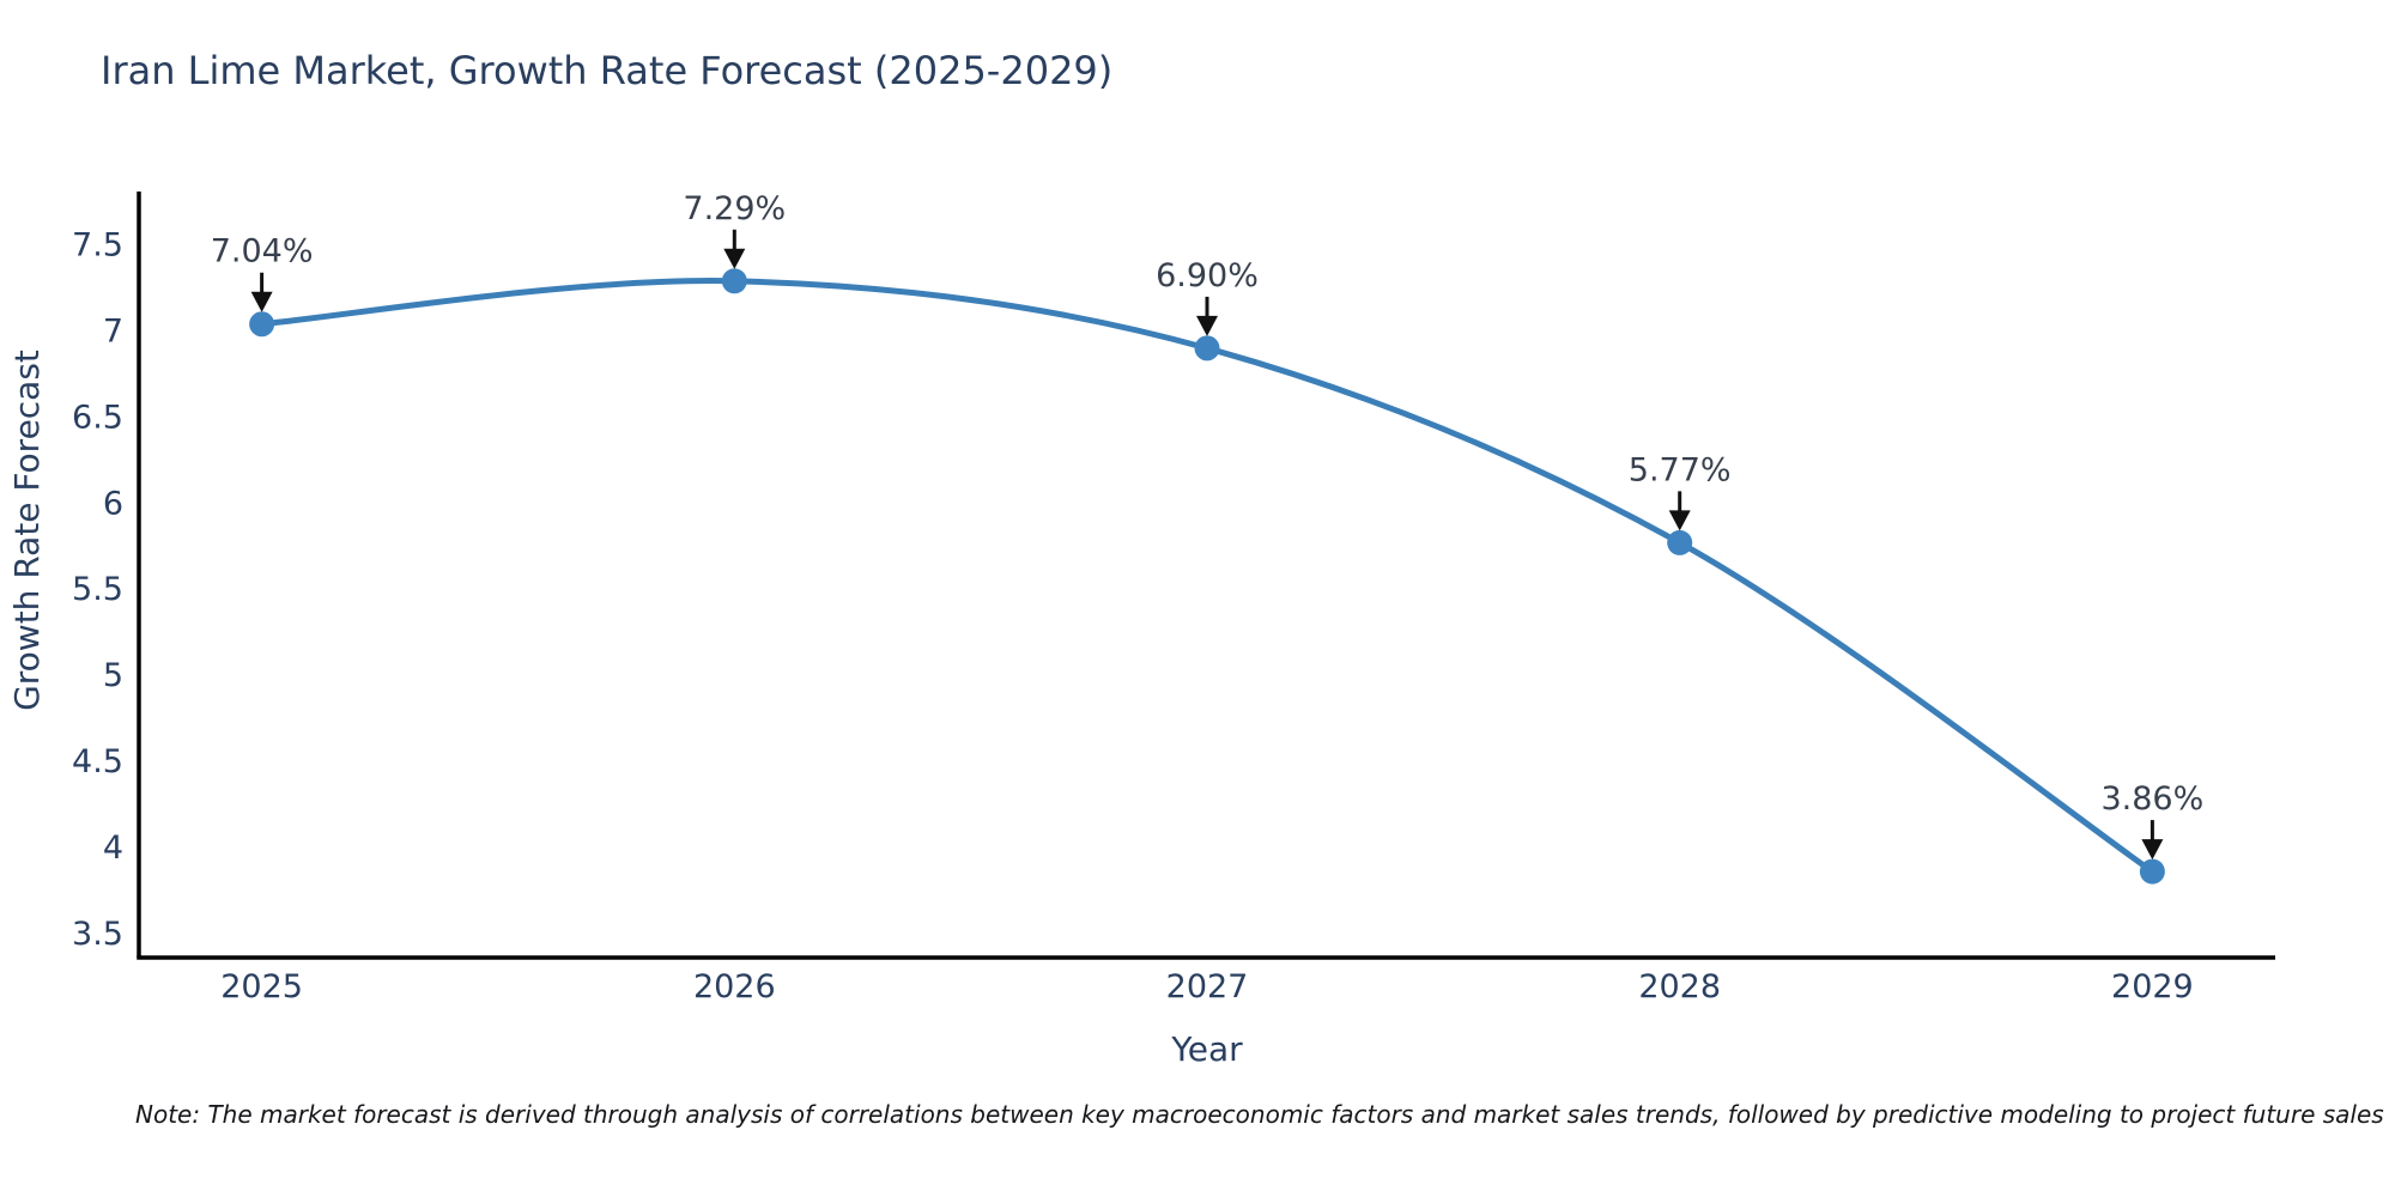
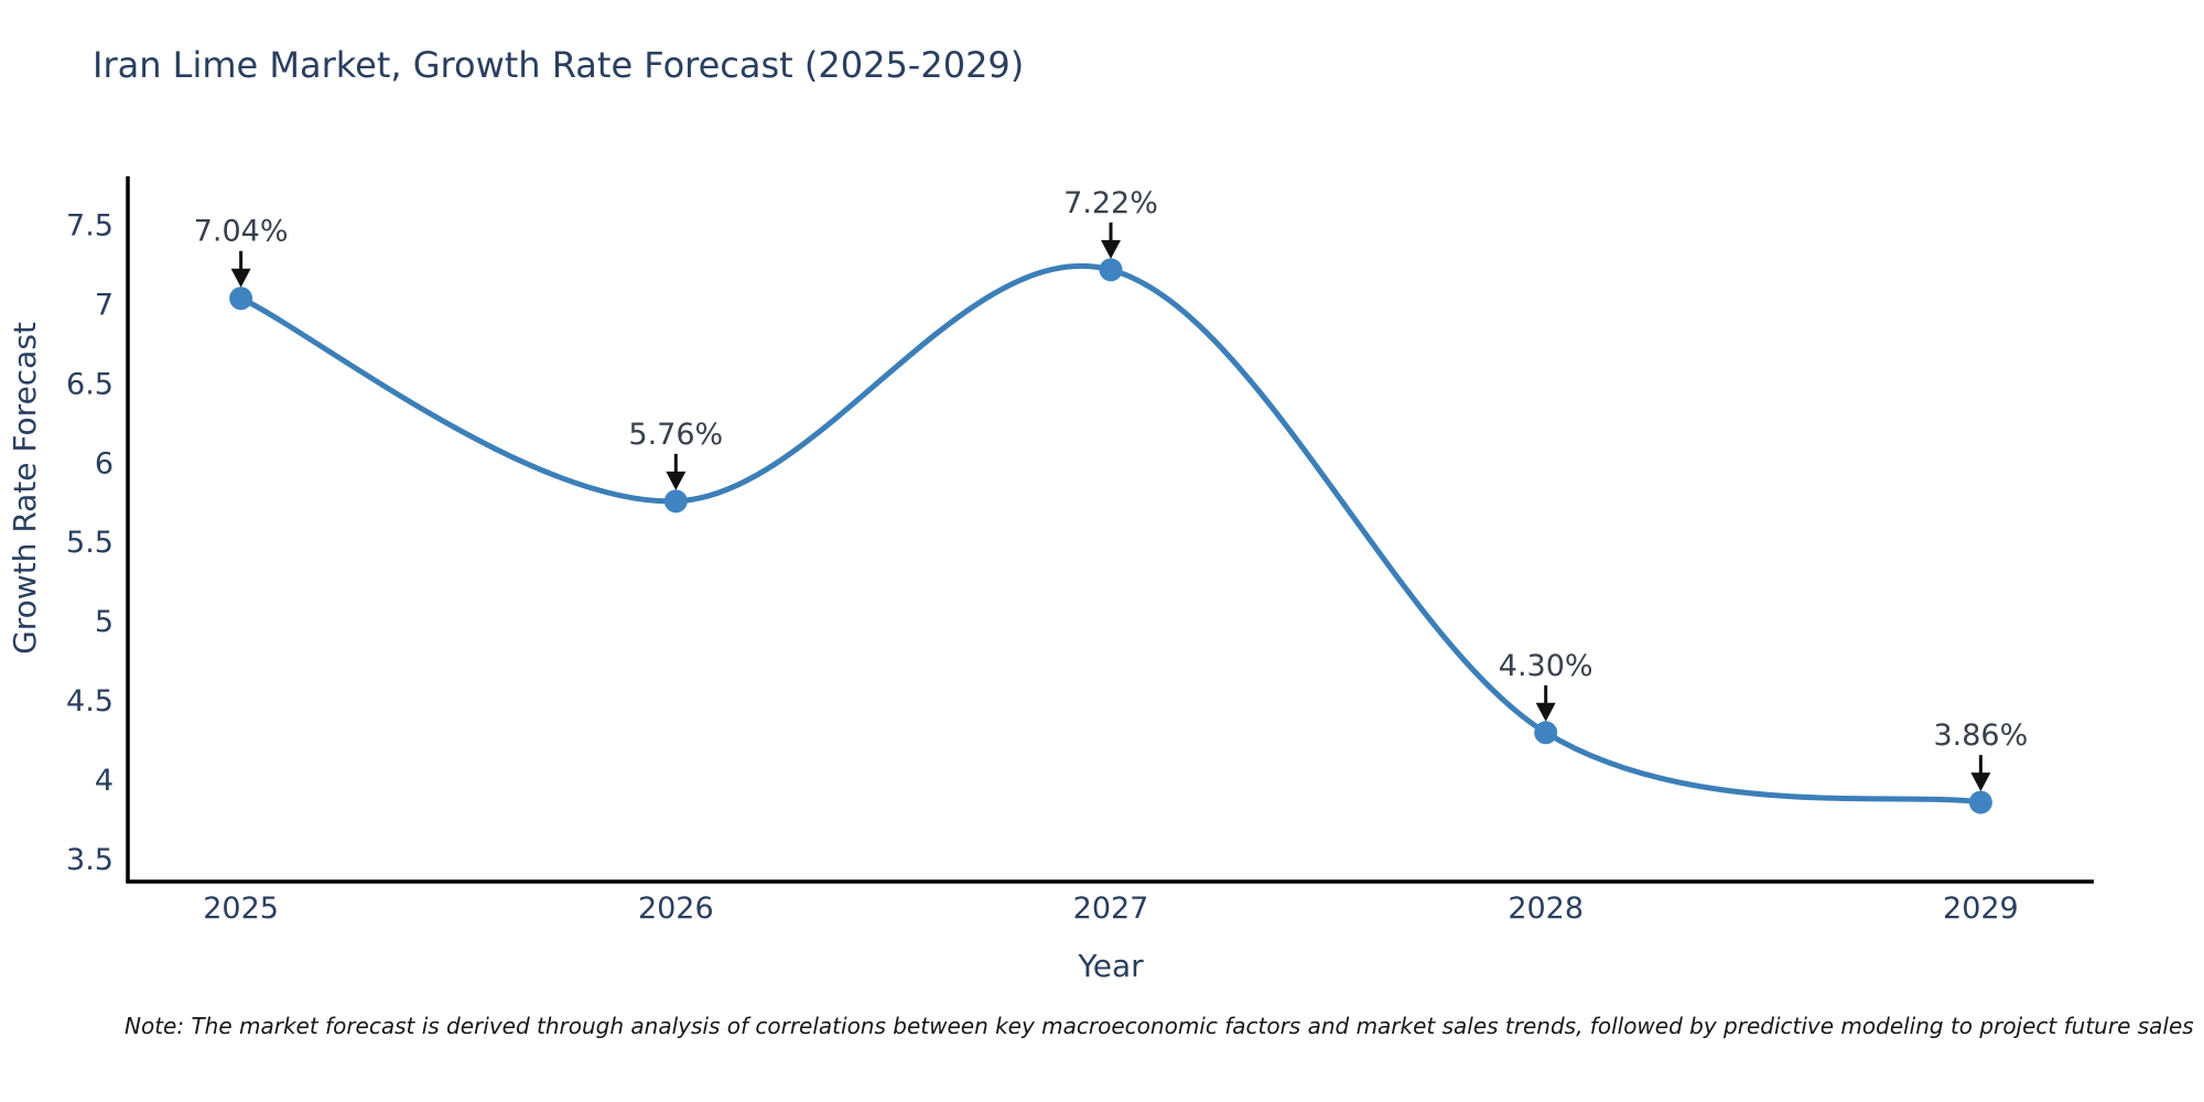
2026: 7.29% -> 5.76%
2027: 6.90% -> 7.22%
2028: 5.77% -> 4.30%
